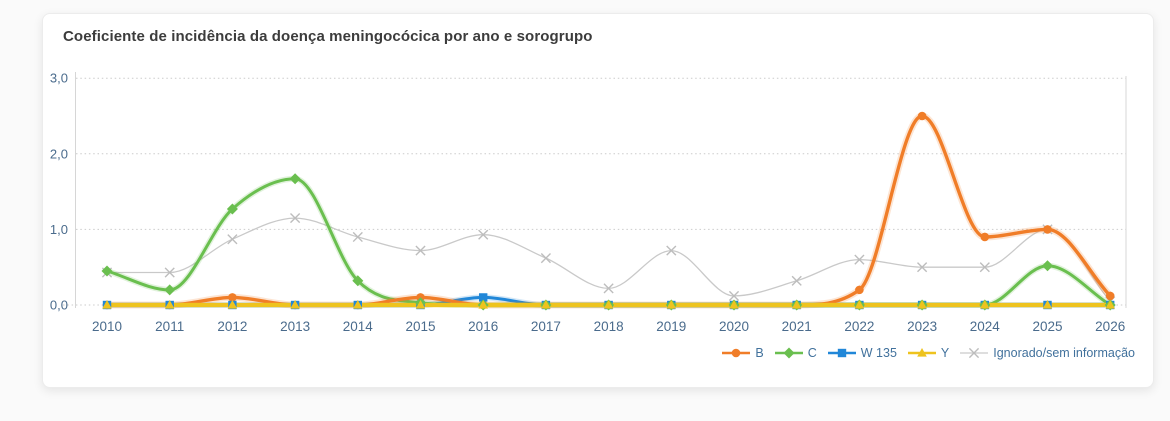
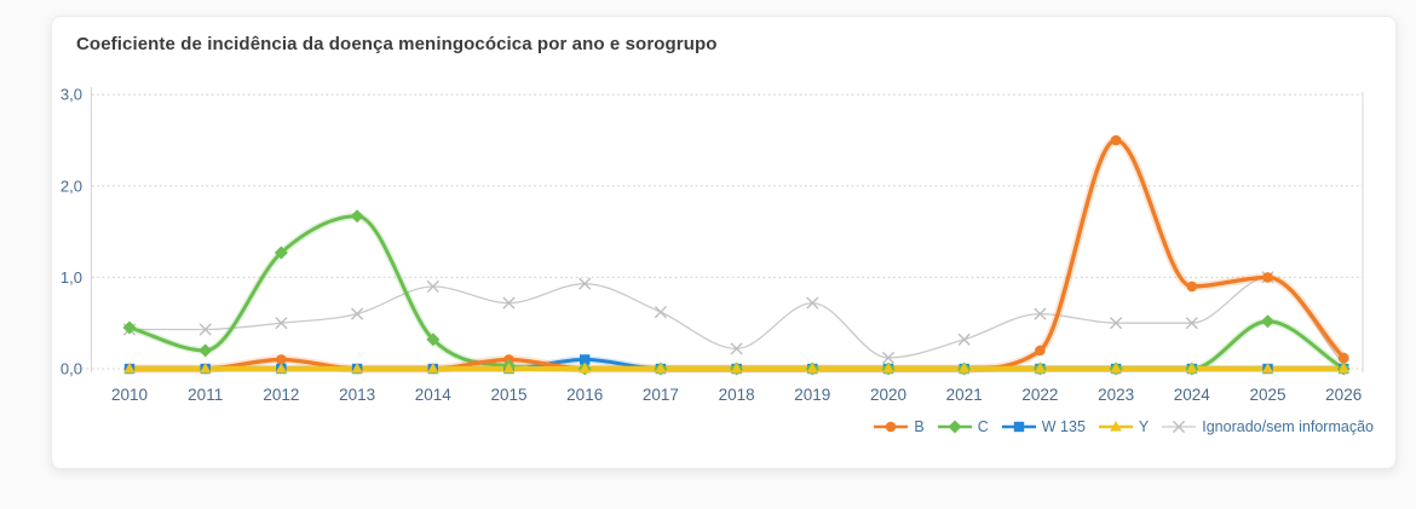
Ignorado/sem informação/2012: 0,9 -> 0,5
Ignorado/sem informação/2013: 1,1 -> 0,6
